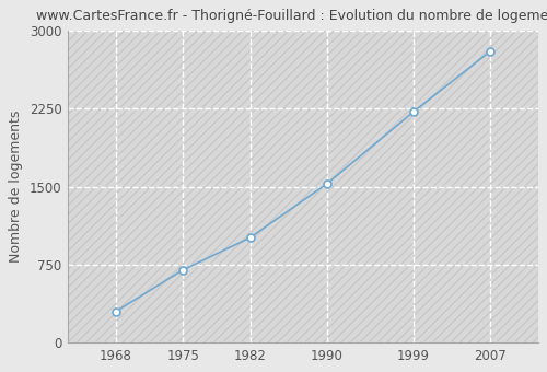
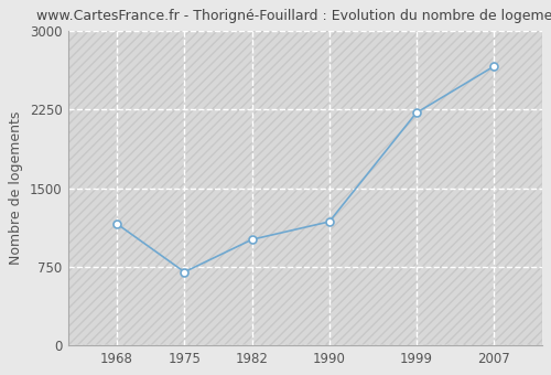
1968: 300 -> 1160
1990: 1530 -> 1180
2007: 2800 -> 2660
